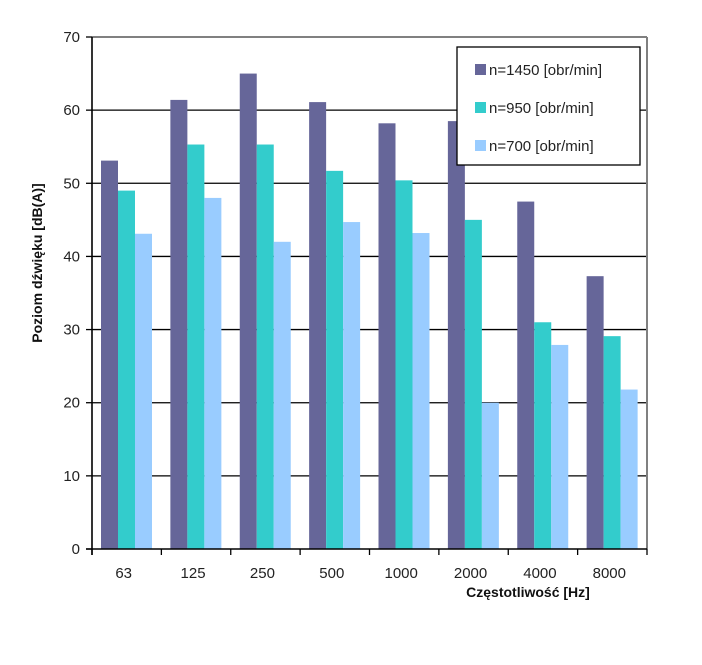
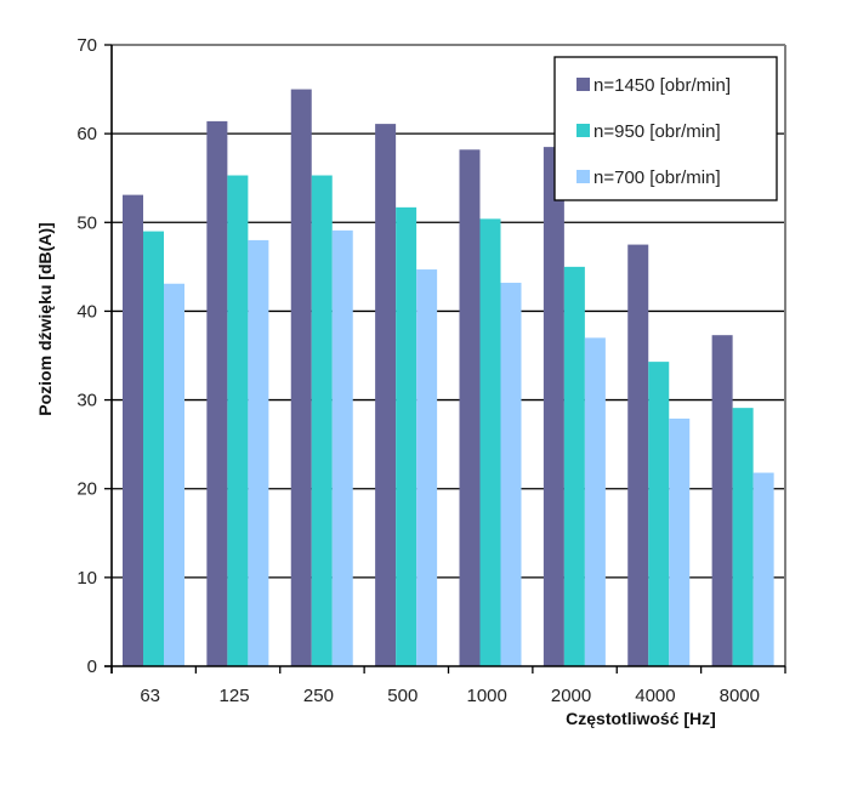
n=700 [obr/min]/250: 42 -> 49
n=700 [obr/min]/2000: 20 -> 37
n=950 [obr/min]/4000: 31 -> 34
